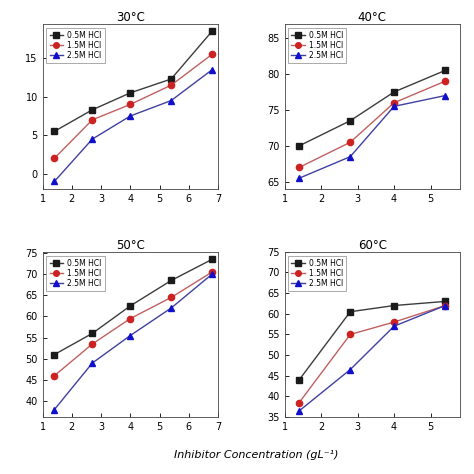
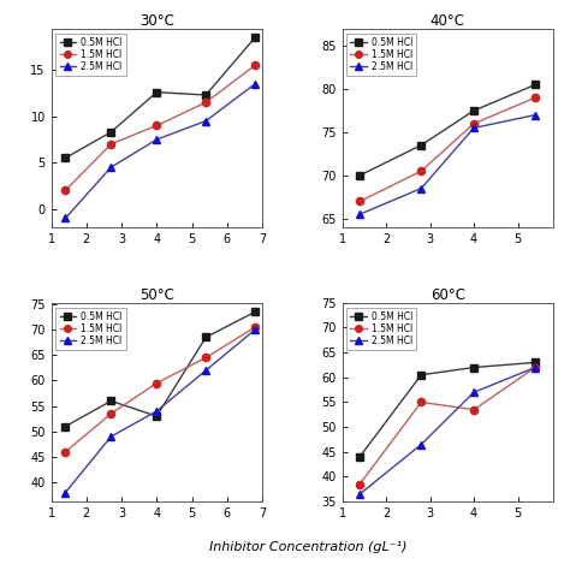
30°C/0.5M HCl/4: 10.5 -> 12.6
50°C/0.5M HCl/4: 62.5 -> 53.0
50°C/2.5M HCl/4: 55.5 -> 54.0
60°C/1.5M HCl/4: 58.0 -> 53.5
